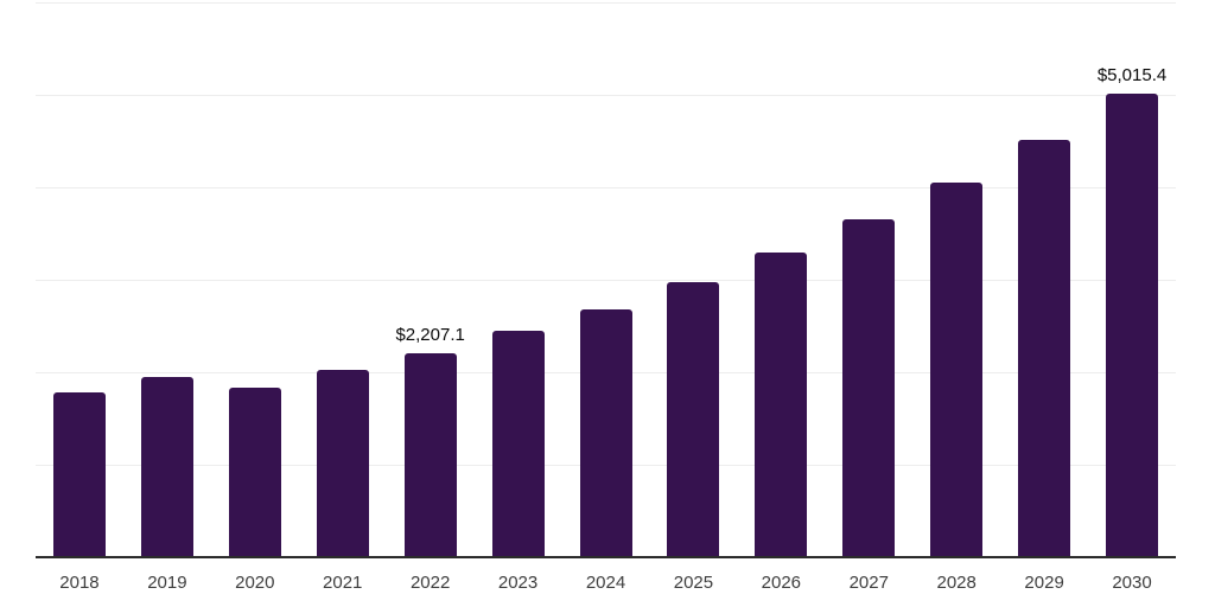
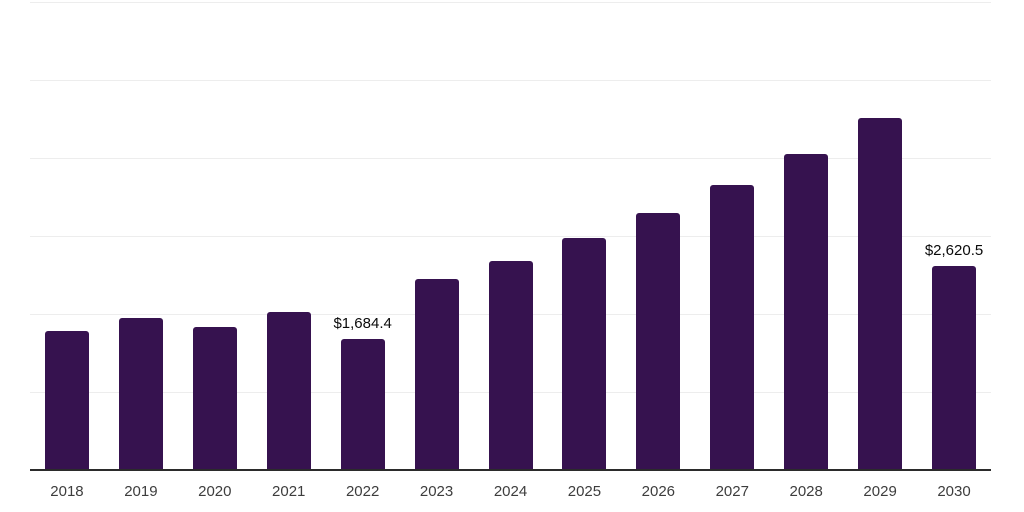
2022: $2,207.1 -> $1,684.4
2030: $5,015.4 -> $2,620.5
